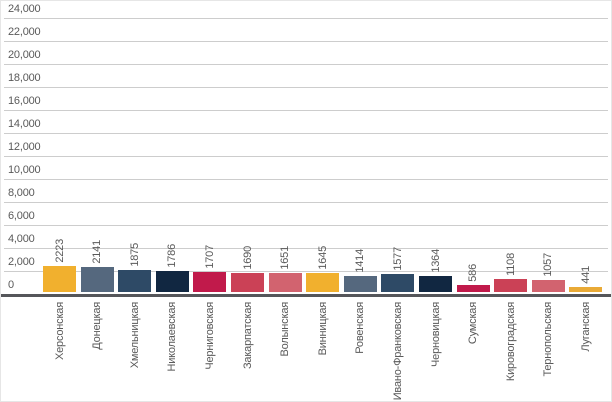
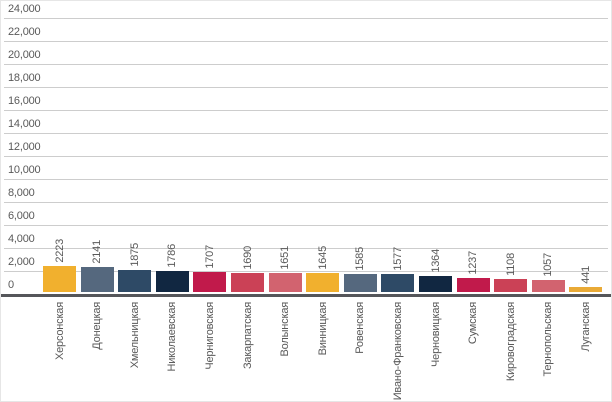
Ровенская: 1414 -> 1585
Сумская: 586 -> 1237
